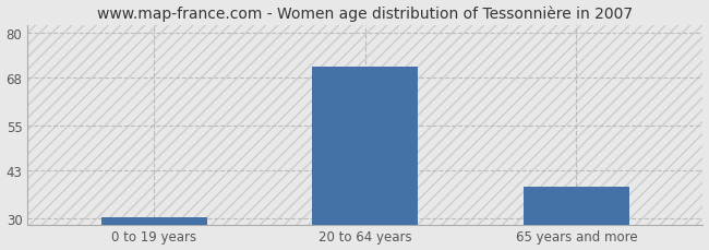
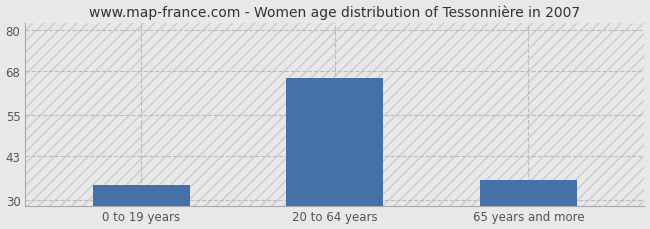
0 to 19 years: 30.5 -> 34.5
20 to 64 years: 71.0 -> 66.0
65 years and more: 38.5 -> 36.0
